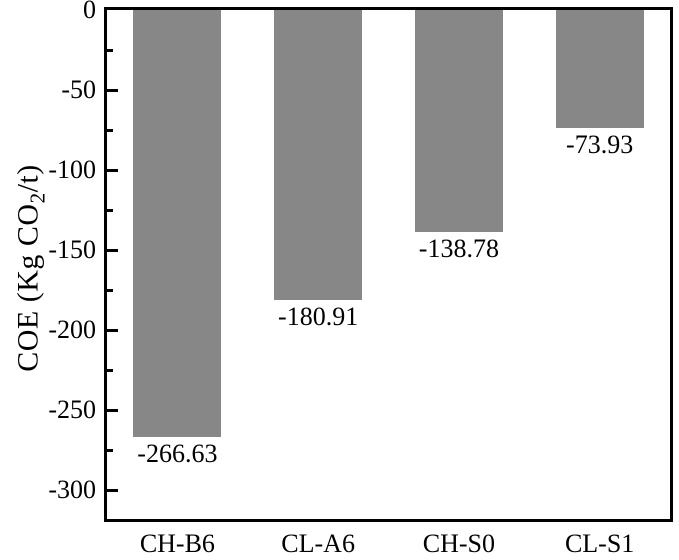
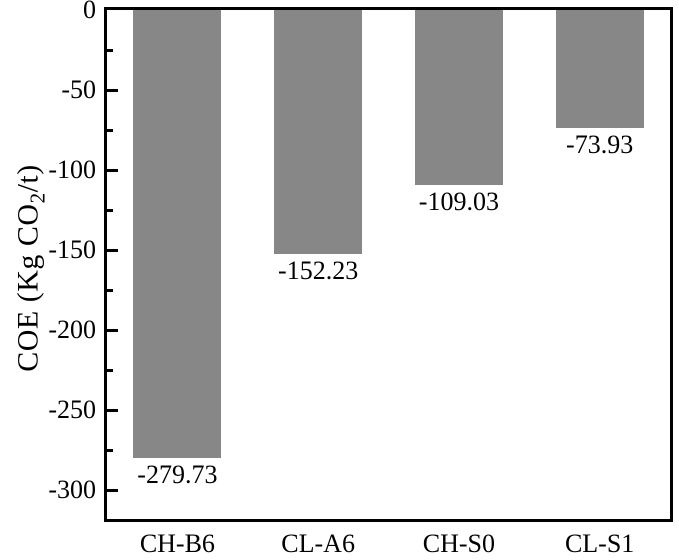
CH-B6: -266.63 -> -279.73
CL-A6: -180.91 -> -152.23
CH-S0: -138.78 -> -109.03
